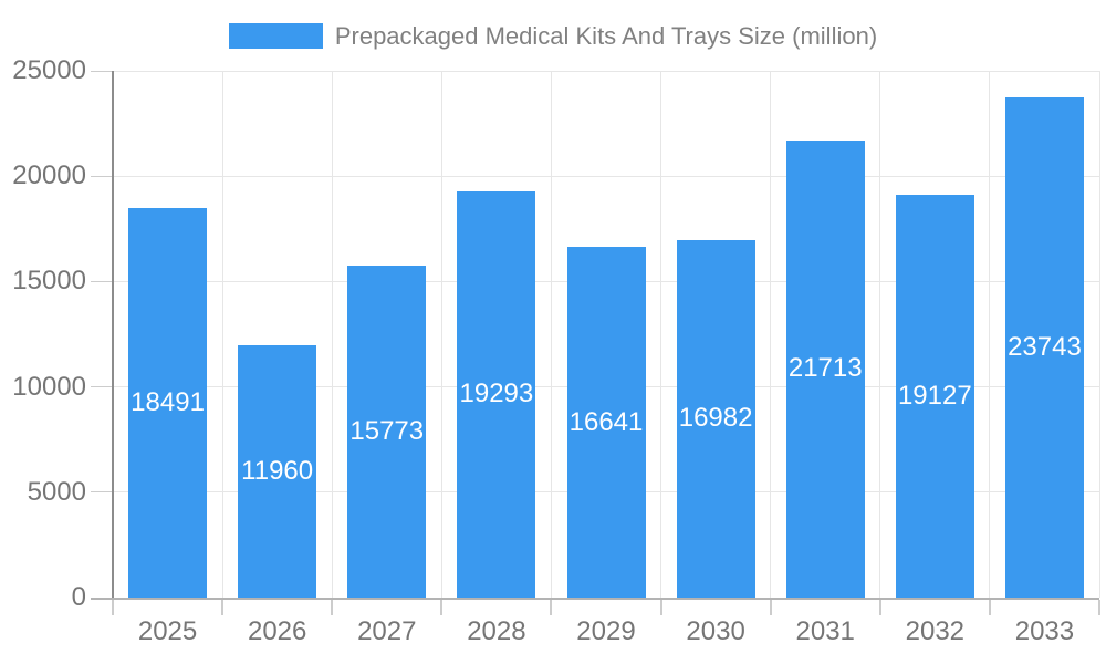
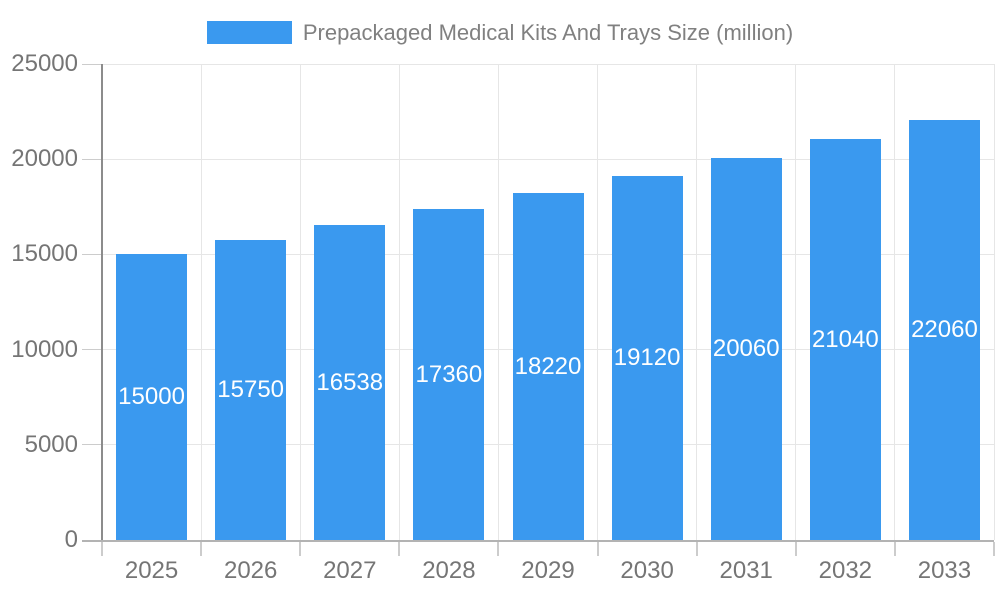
2025: 18491 -> 15000
2026: 11960 -> 15750
2027: 15773 -> 16538
2028: 19293 -> 17360
2029: 16641 -> 18220
2030: 16982 -> 19120
2031: 21713 -> 20060
2032: 19127 -> 21040
2033: 23743 -> 22060
